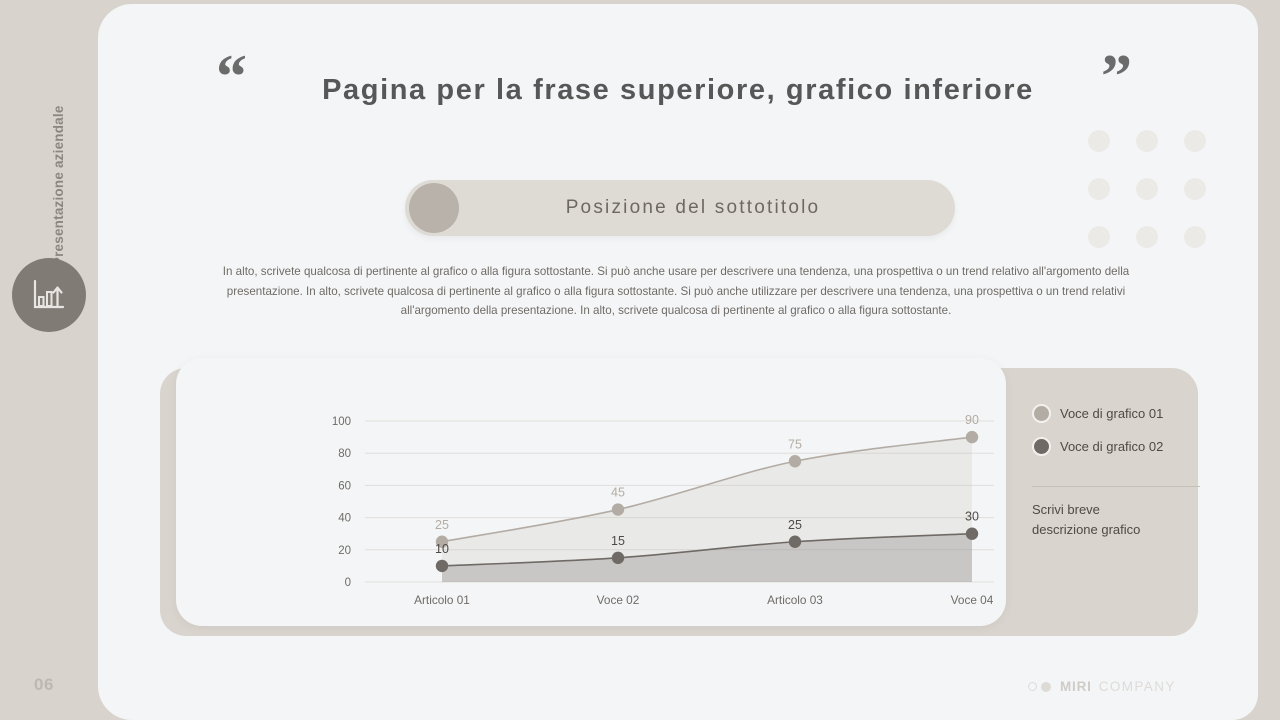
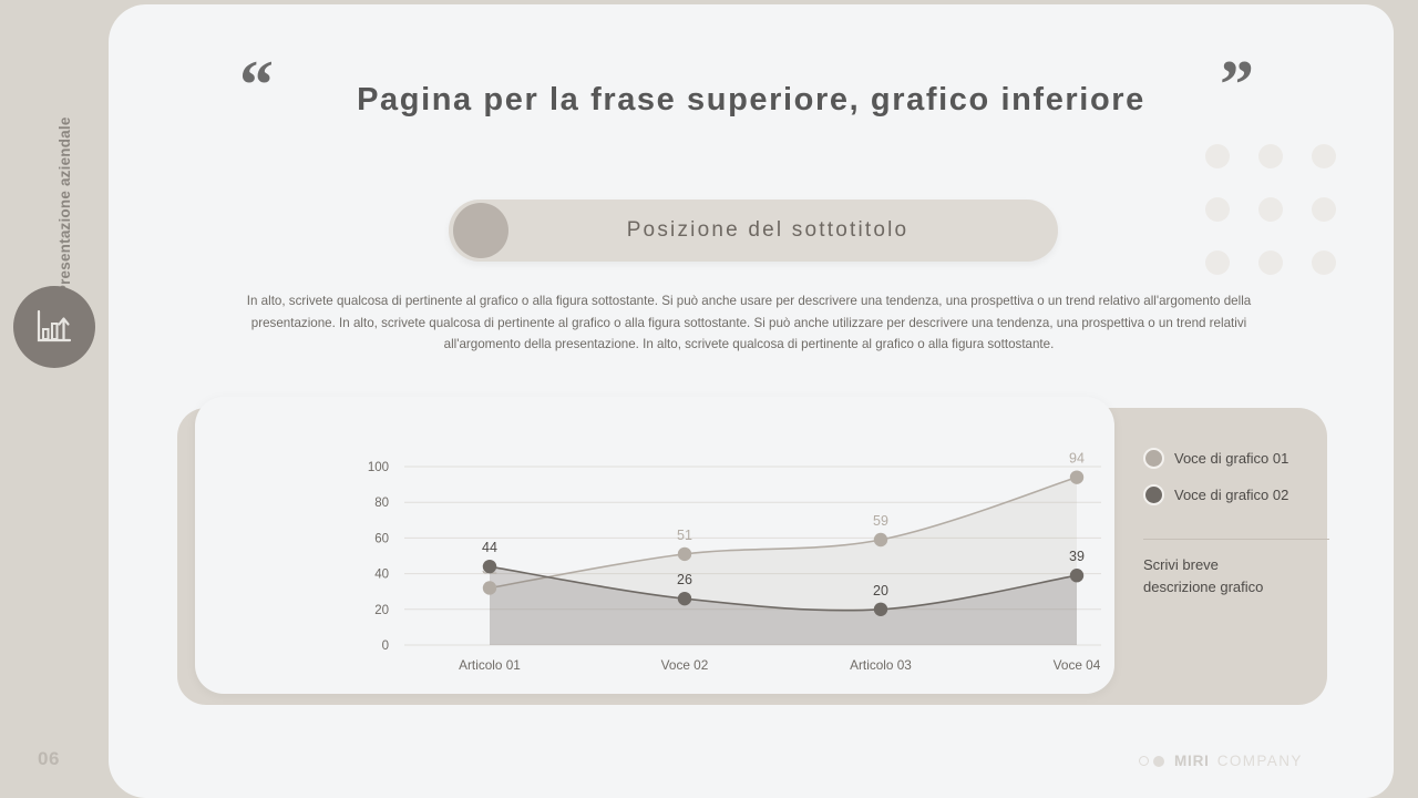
Voce di grafico 01/Articolo 01: 25 -> 32
Voce di grafico 02/Articolo 01: 10 -> 44
Voce di grafico 01/Voce 02: 45 -> 51
Voce di grafico 02/Voce 02: 15 -> 26
Voce di grafico 01/Articolo 03: 75 -> 59
Voce di grafico 02/Articolo 03: 25 -> 20
Voce di grafico 01/Voce 04: 90 -> 94
Voce di grafico 02/Voce 04: 30 -> 39
